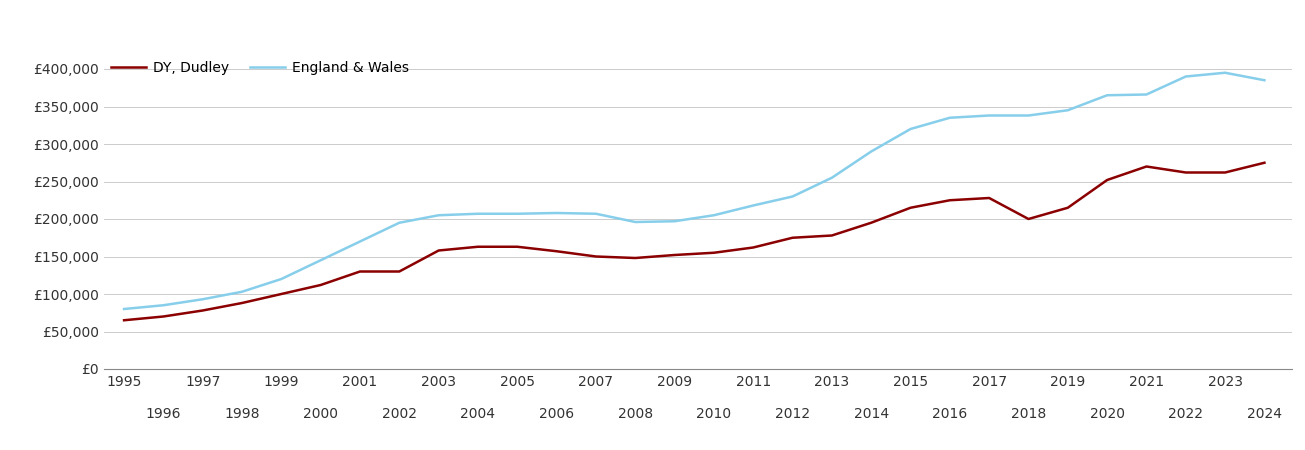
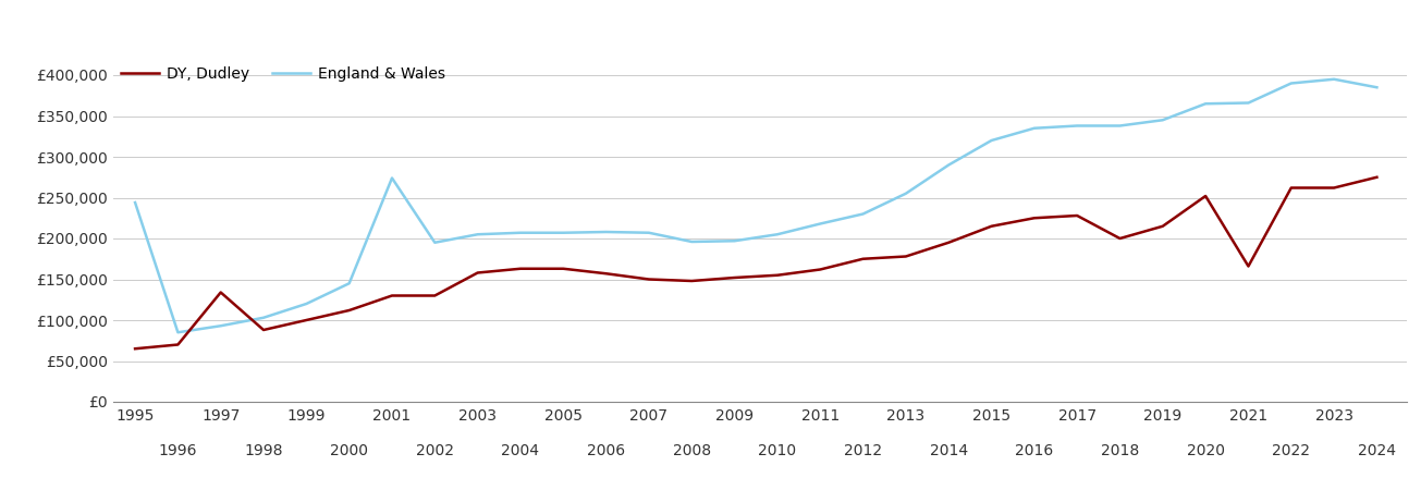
England & Wales/1995: £80,000 -> £244,000
DY, Dudley/1997: £78,000 -> £134,000
England & Wales/2001: £170,000 -> £274,000
DY, Dudley/2021: £270,000 -> £166,000
